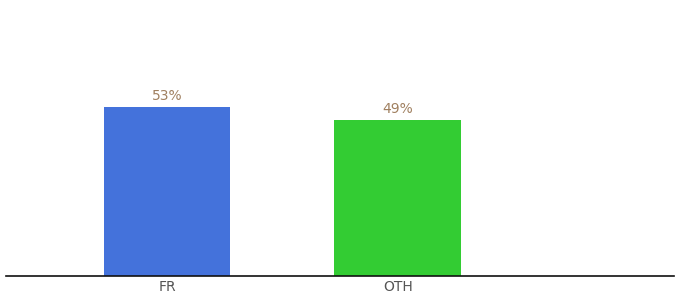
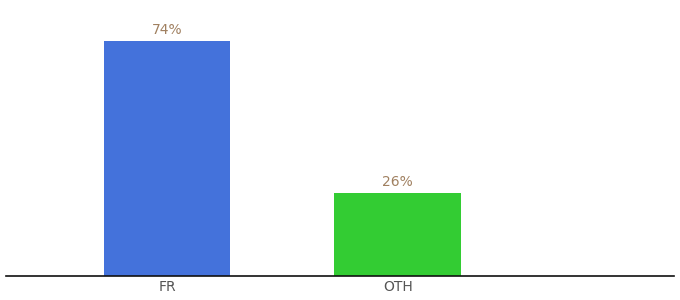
FR: 53% -> 74%
OTH: 49% -> 26%
